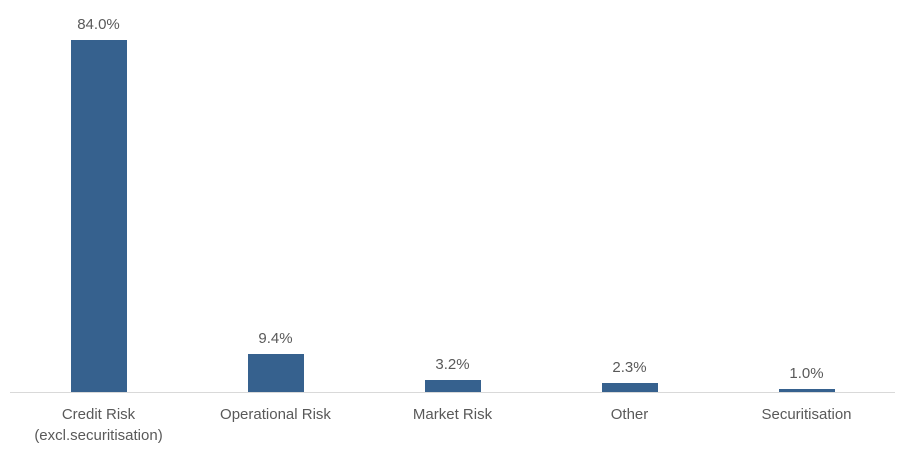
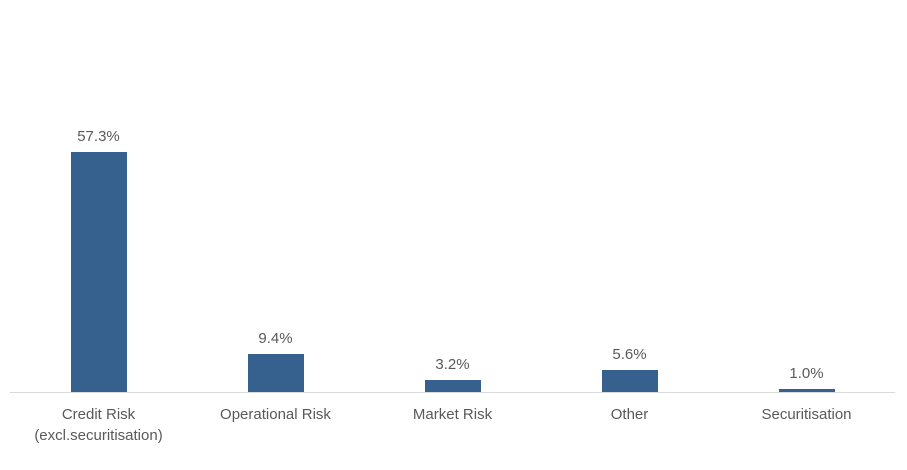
Credit Risk (excl.securitisation): 84.0% -> 57.3%
Other: 2.3% -> 5.6%
